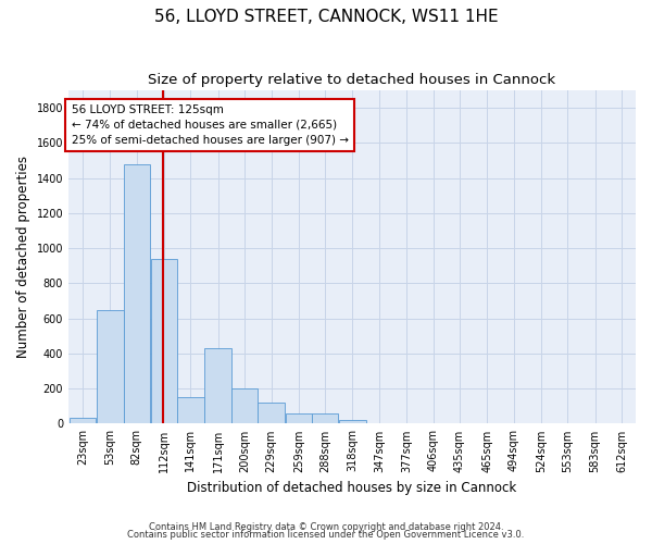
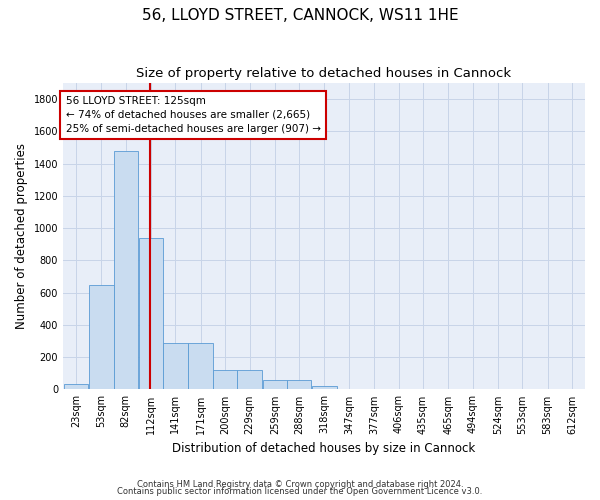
141sqm: 150 -> 280
171sqm: 430 -> 280
200sqm: 200 -> 120
